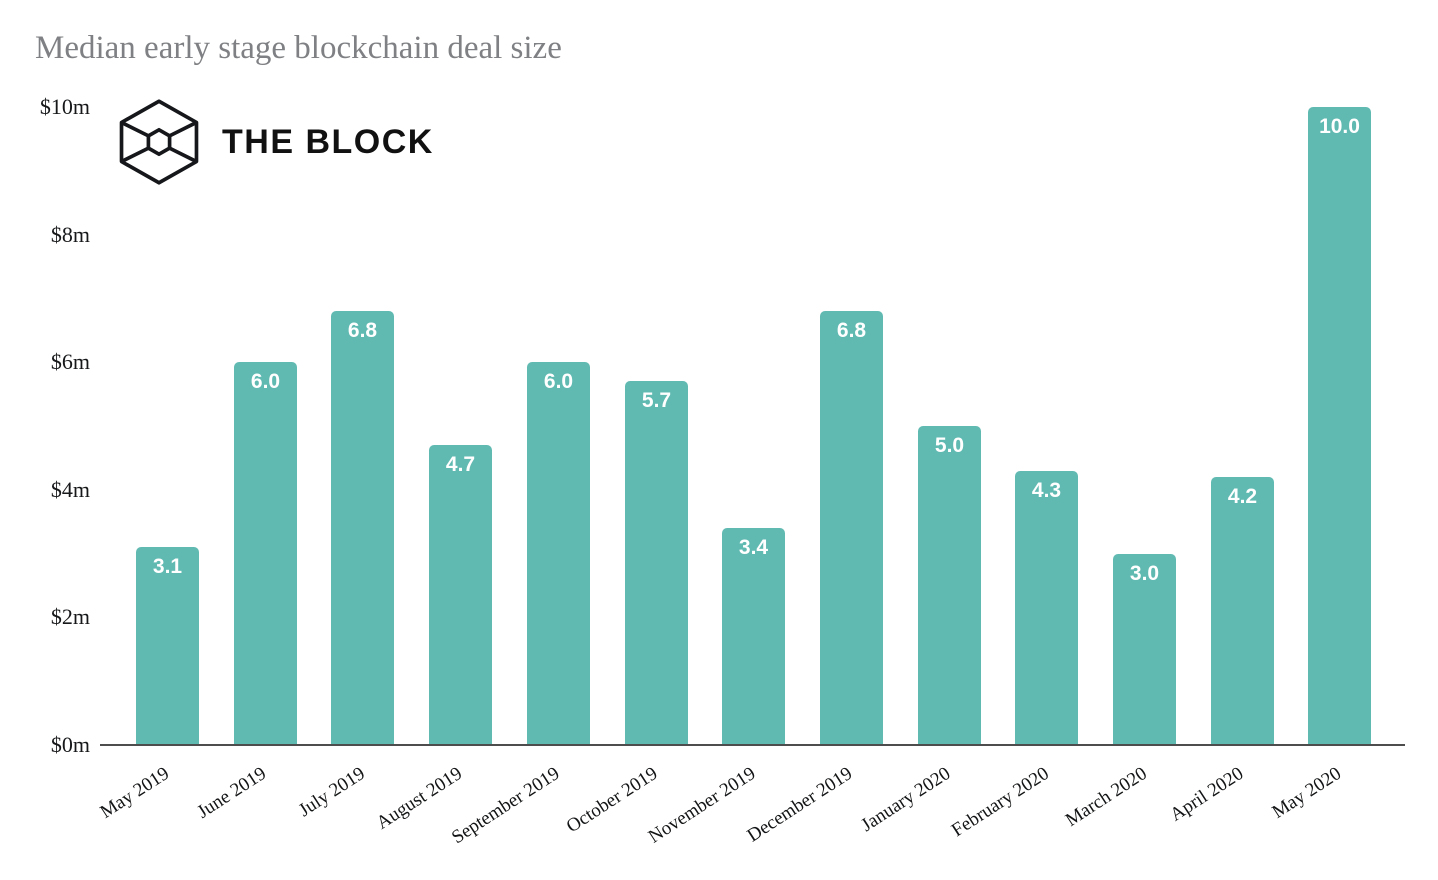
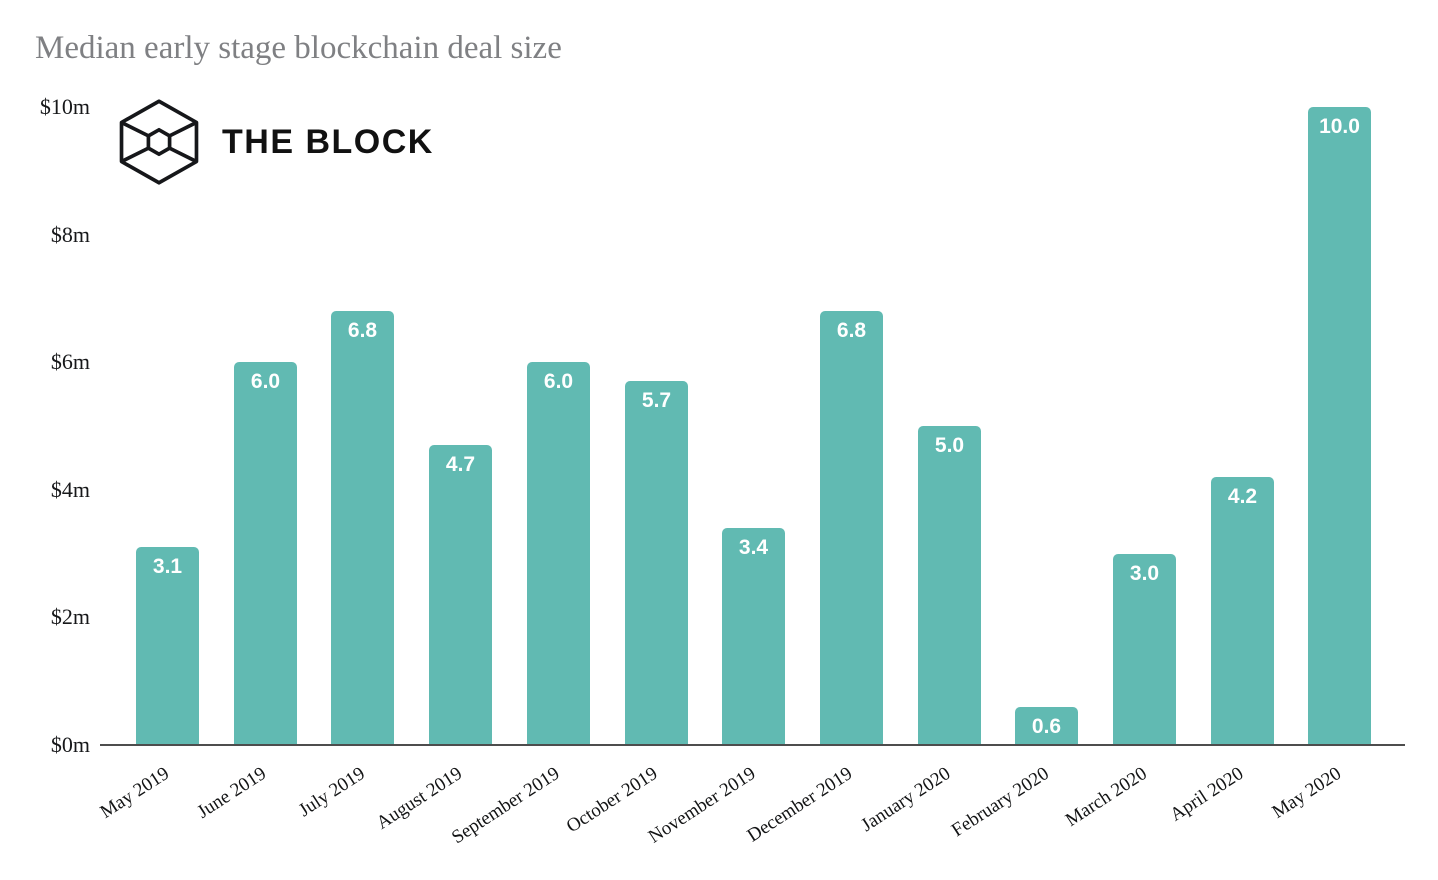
February 2020: 4.3 -> 0.6
